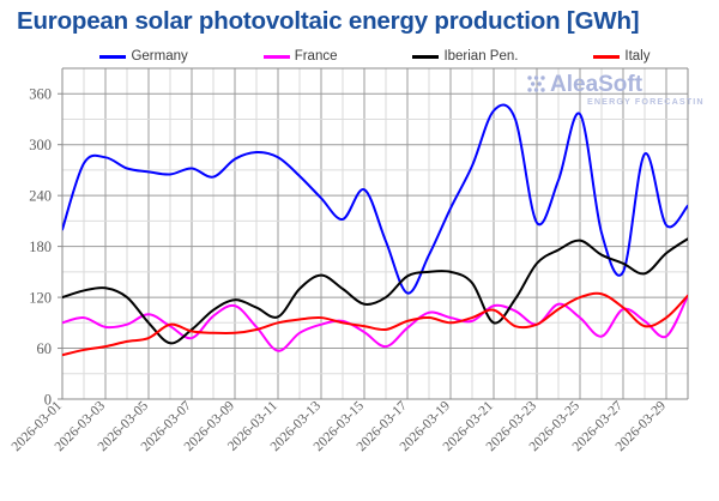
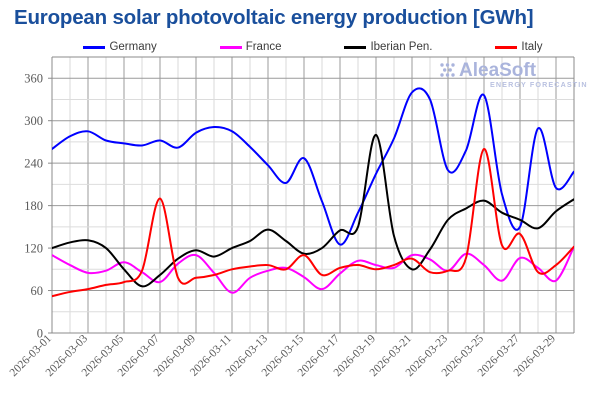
Germany/2026-03-01: 200 -> 260
France/2026-03-01: 90 -> 110
Italy/2026-03-07: 80 -> 190
Iberian Pen./2026-03-11: 100 -> 120
Italy/2026-03-15: 90 -> 110
Iberian Pen./2026-03-19: 150 -> 280
Germany/2026-03-23: 210 -> 230
Italy/2026-03-25: 120 -> 260
Italy/2026-03-27: 110 -> 140
